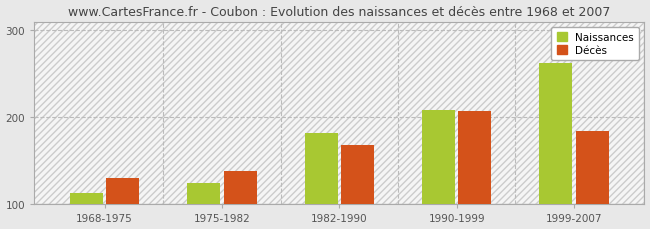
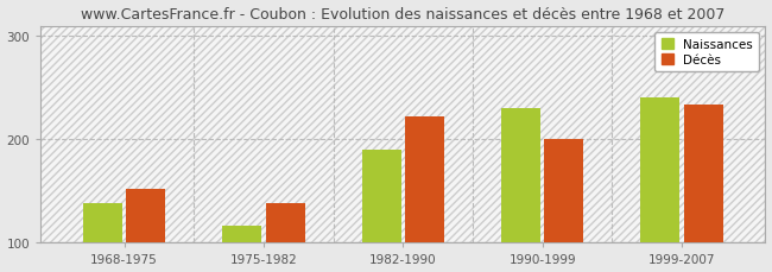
Naissances/1968-1975: 113 -> 138
Décès/1968-1975: 130 -> 152
Naissances/1975-1982: 125 -> 116
Naissances/1982-1990: 182 -> 190
Décès/1982-1990: 168 -> 222
Naissances/1990-1999: 208 -> 230
Décès/1990-1999: 207 -> 200
Naissances/1999-2007: 262 -> 240
Décès/1999-2007: 184 -> 234
